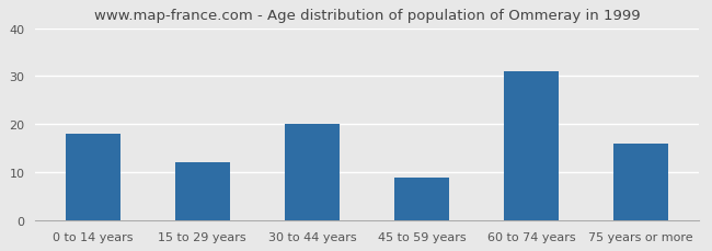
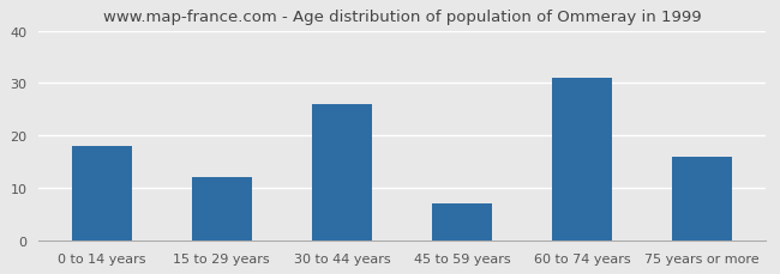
30 to 44 years: 20 -> 26
45 to 59 years: 9 -> 7
